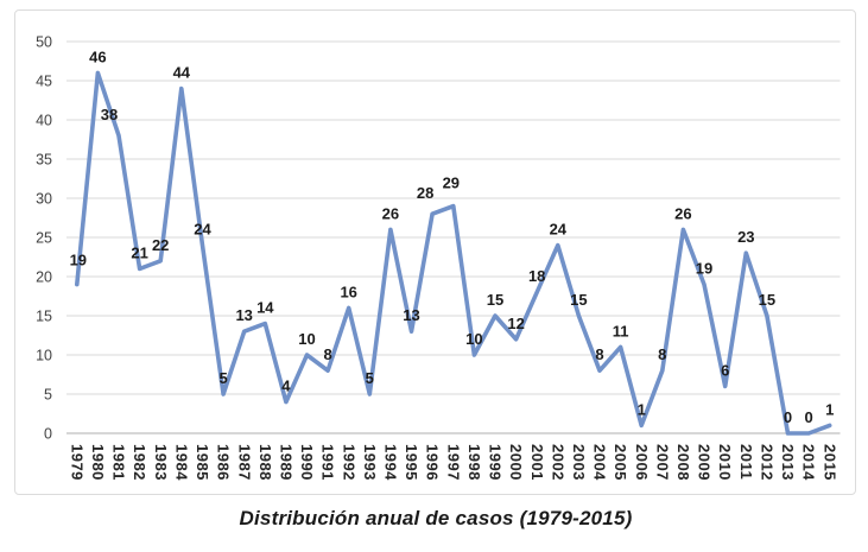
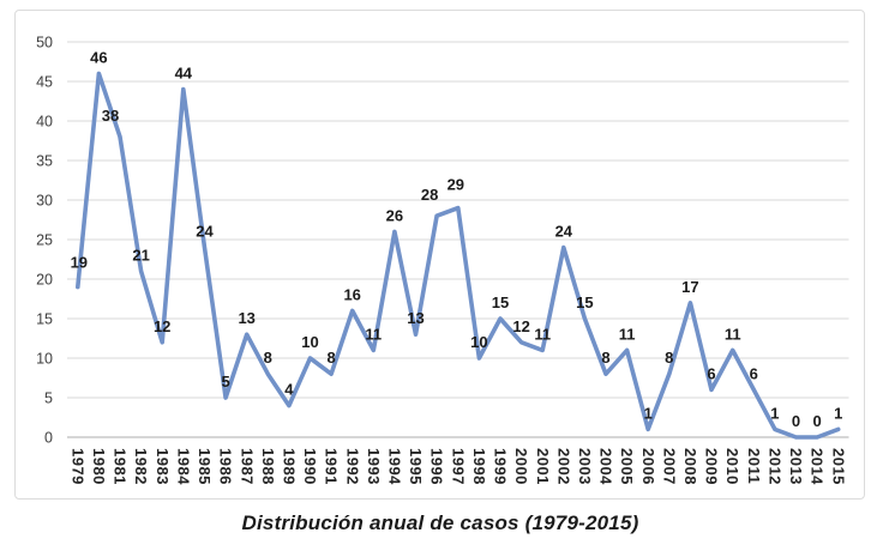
1983: 22 -> 12
1988: 14 -> 8
1993: 5 -> 11
2001: 18 -> 11
2008: 26 -> 17
2009: 19 -> 6
2010: 6 -> 11
2011: 23 -> 6
2012: 15 -> 1
